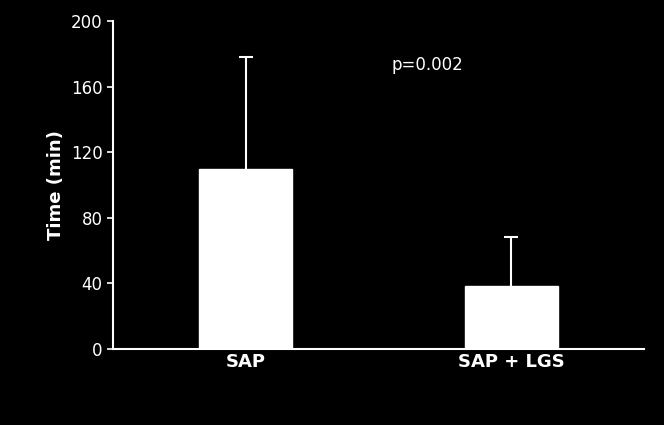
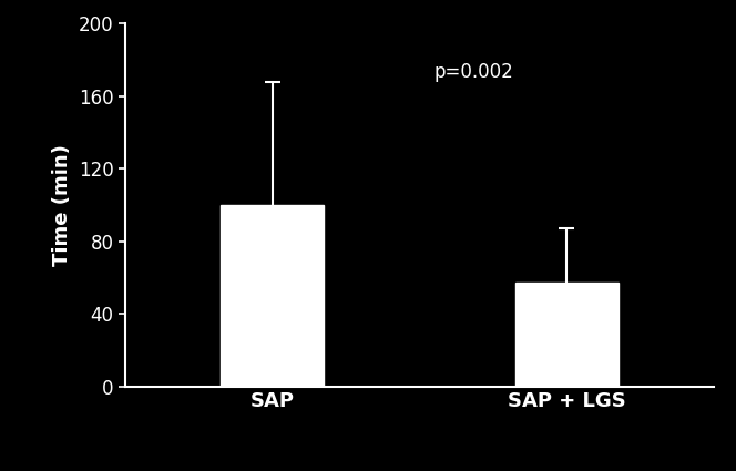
SAP: 110 -> 100
SAP + LGS: 38 -> 57
